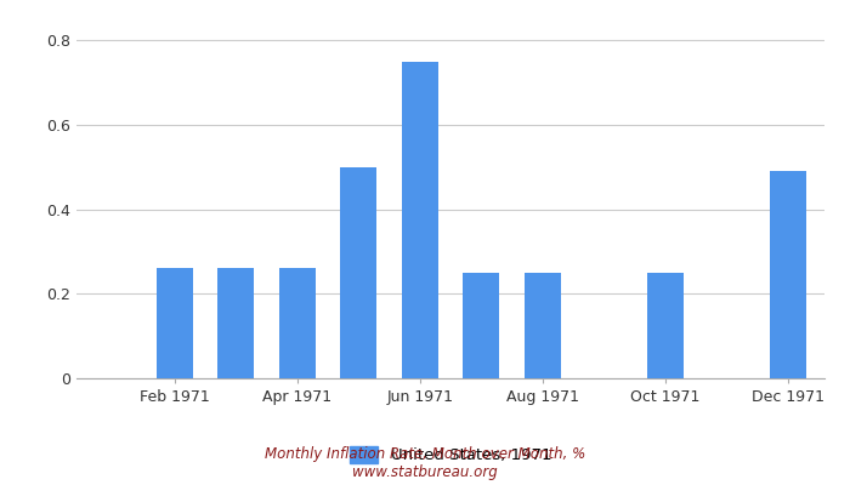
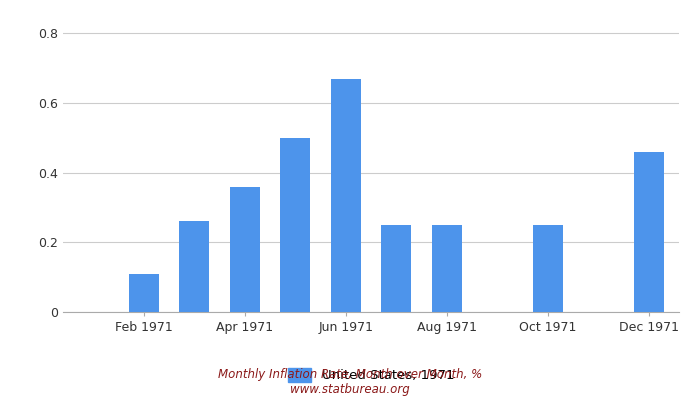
Feb 1971: 0.26 -> 0.11
Apr 1971: 0.26 -> 0.36
Jun 1971: 0.75 -> 0.67
Dec 1971: 0.49 -> 0.46
